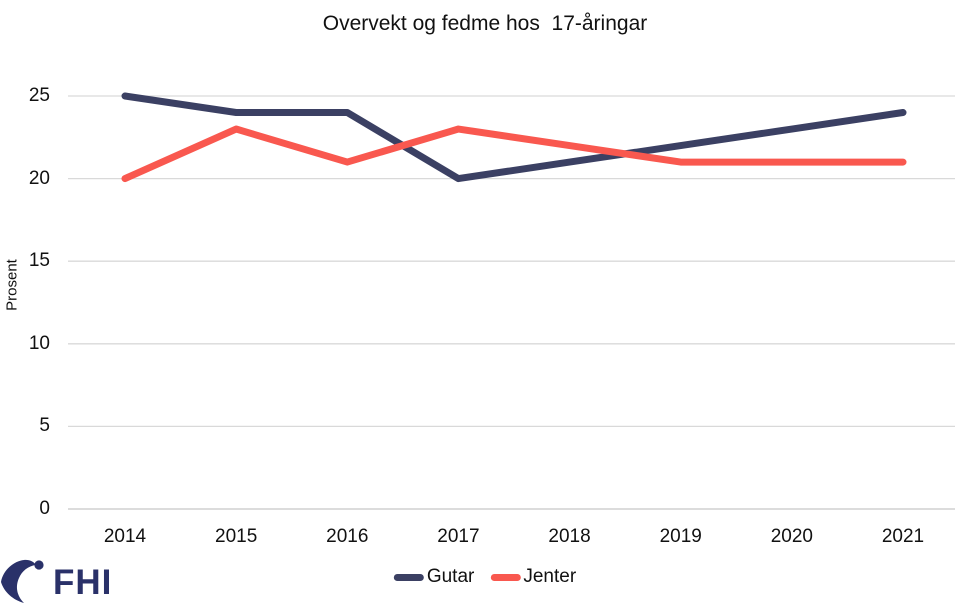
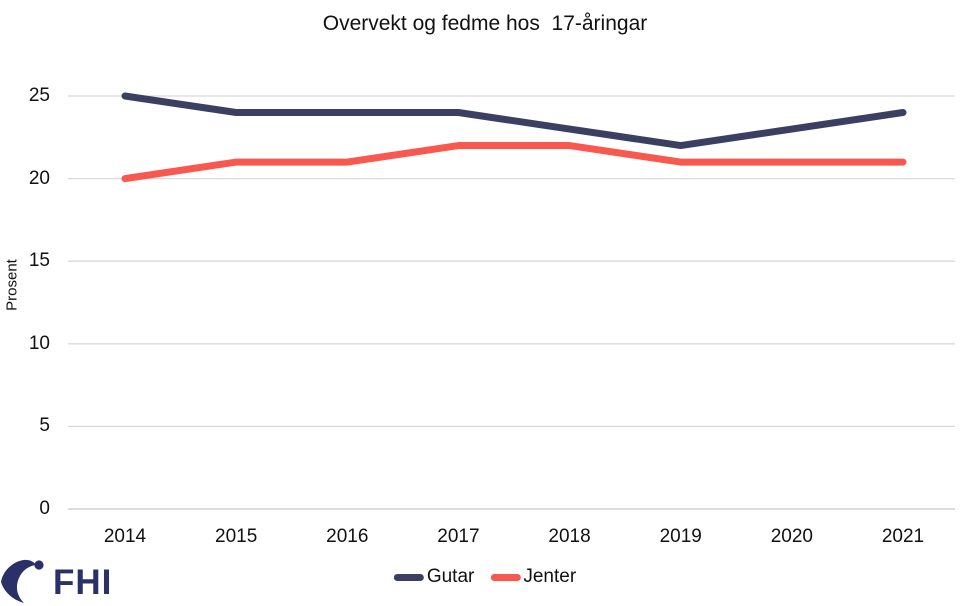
Jenter/2015: 23 -> 21
Gutar/2017: 20 -> 24
Jenter/2017: 23 -> 22
Gutar/2018: 21 -> 23
